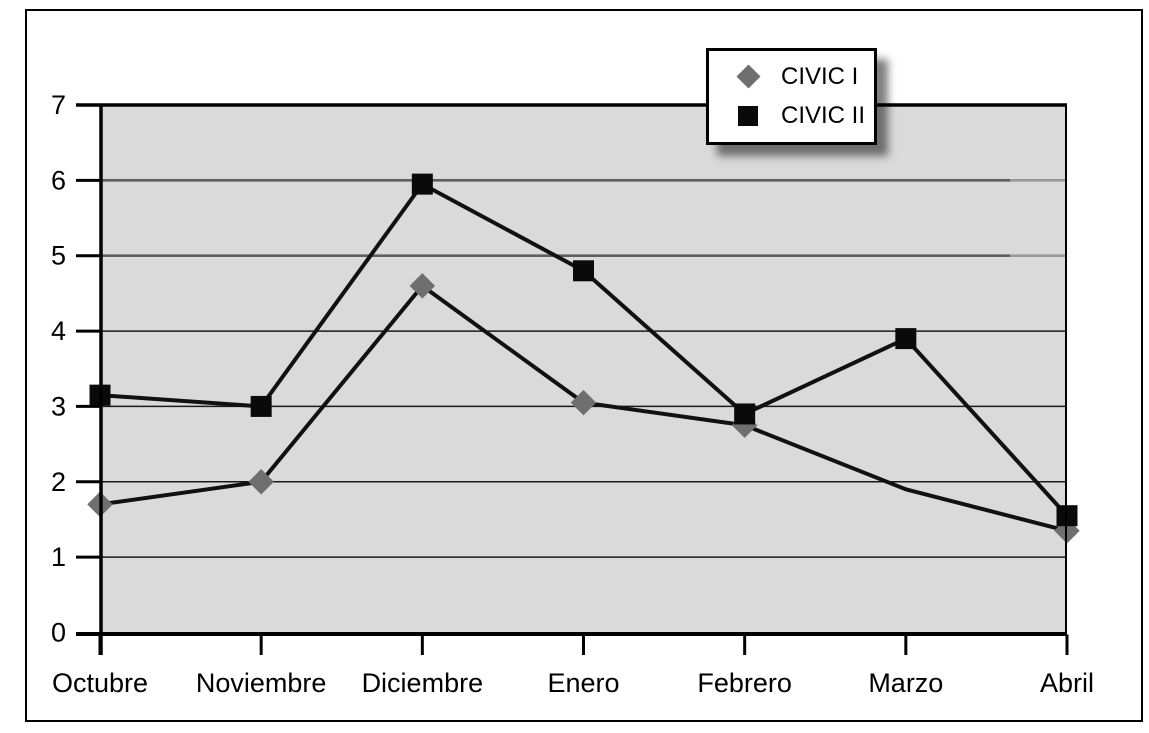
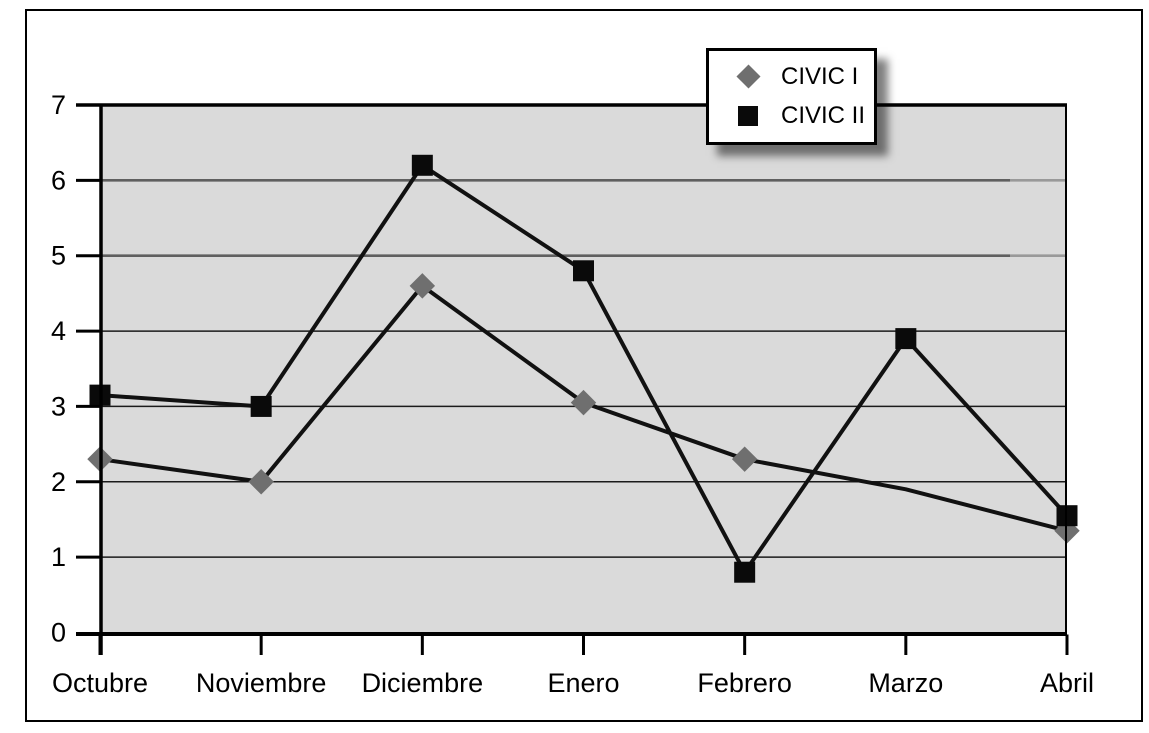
CIVIC I/Octubre: 1.7 -> 2.3
CIVIC II/Diciembre: 6.0 -> 6.2
CIVIC I/Febrero: 2.8 -> 2.3
CIVIC II/Febrero: 2.9 -> 0.8
